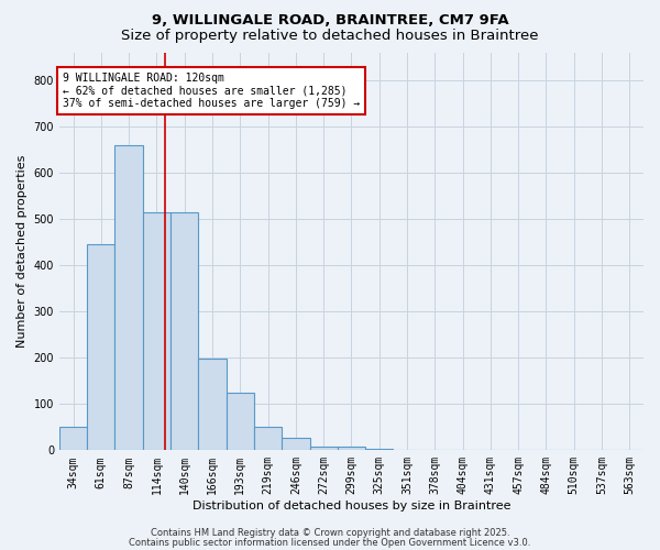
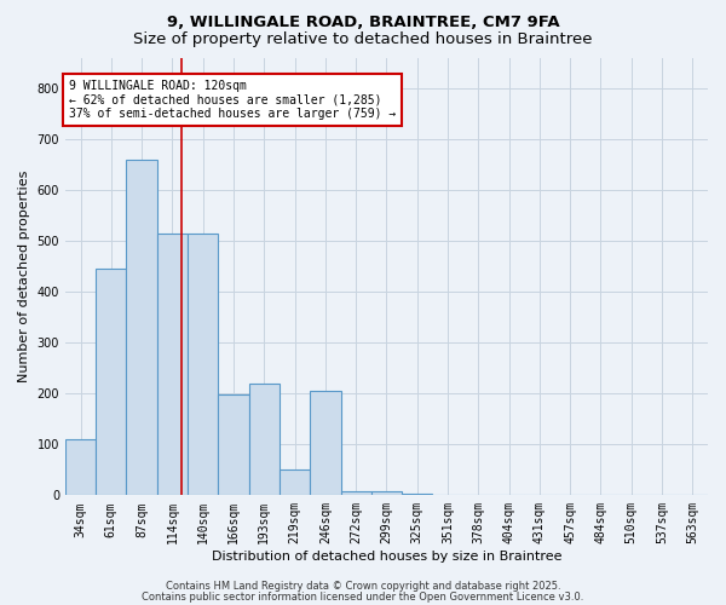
34sqm: 50 -> 110
193sqm: 125 -> 220
246sqm: 28 -> 205
